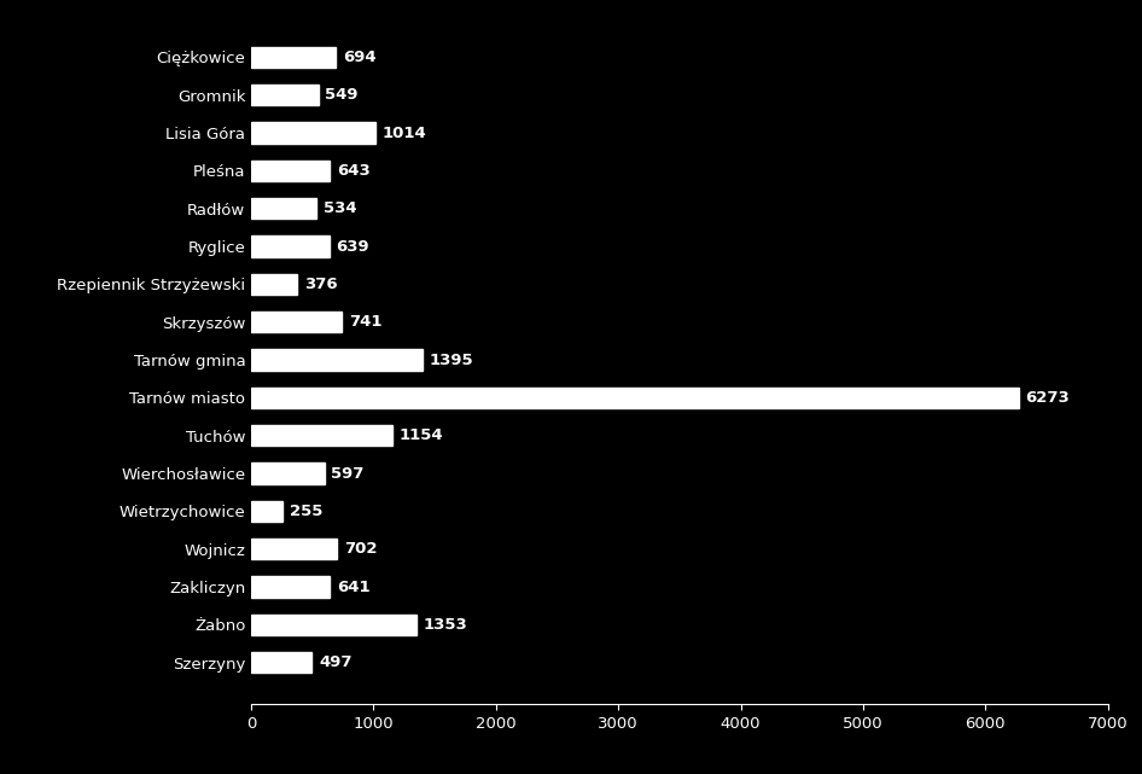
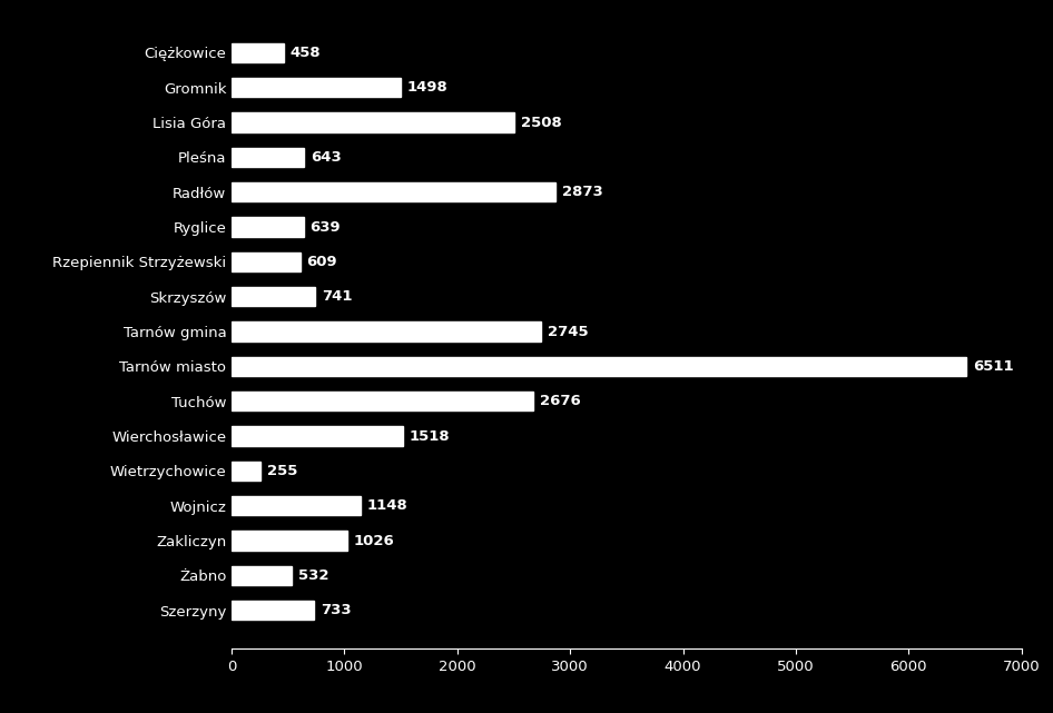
Ciężkowice: 694 -> 458
Gromnik: 549 -> 1498
Lisia Góra: 1014 -> 2508
Radłów: 534 -> 2873
Rzepiennik Strzyżewski: 376 -> 609
Tarnów gmina: 1395 -> 2745
Tarnów miasto: 6273 -> 6511
Tuchów: 1154 -> 2676
Wierchosławice: 597 -> 1518
Wojnicz: 702 -> 1148
Zakliczyn: 641 -> 1026
Żabno: 1353 -> 532
Szerzyny: 497 -> 733
